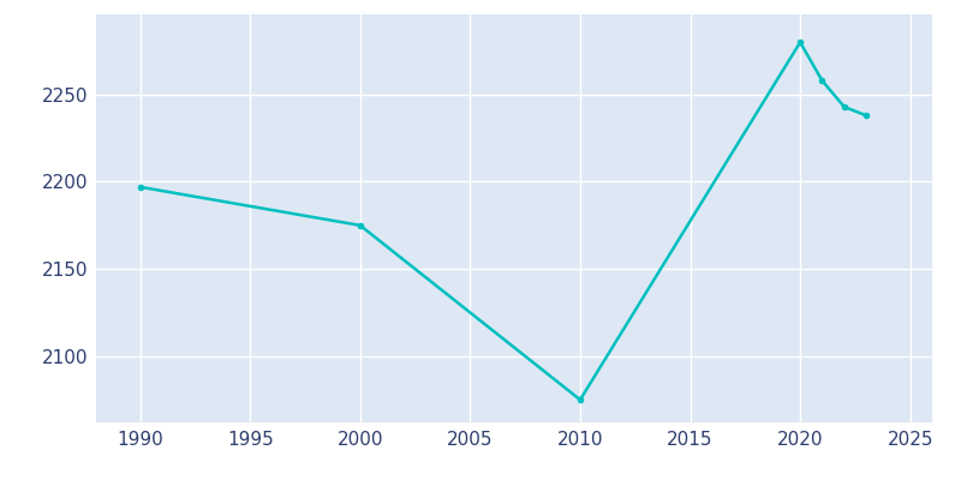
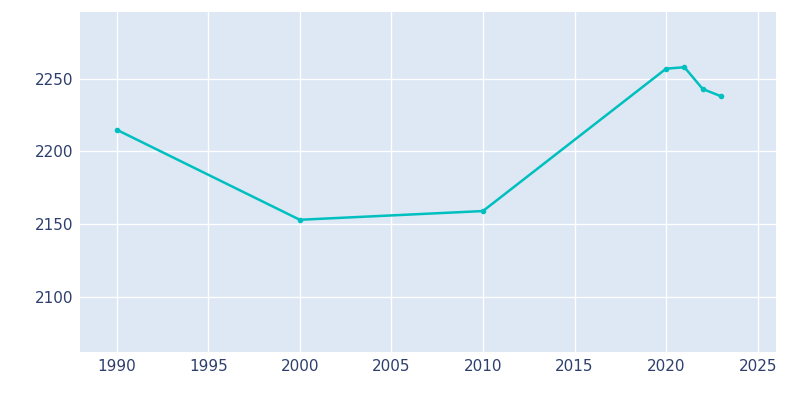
1990: 2197 -> 2215
2000: 2175 -> 2153
2010: 2075 -> 2159
2020: 2280 -> 2257
